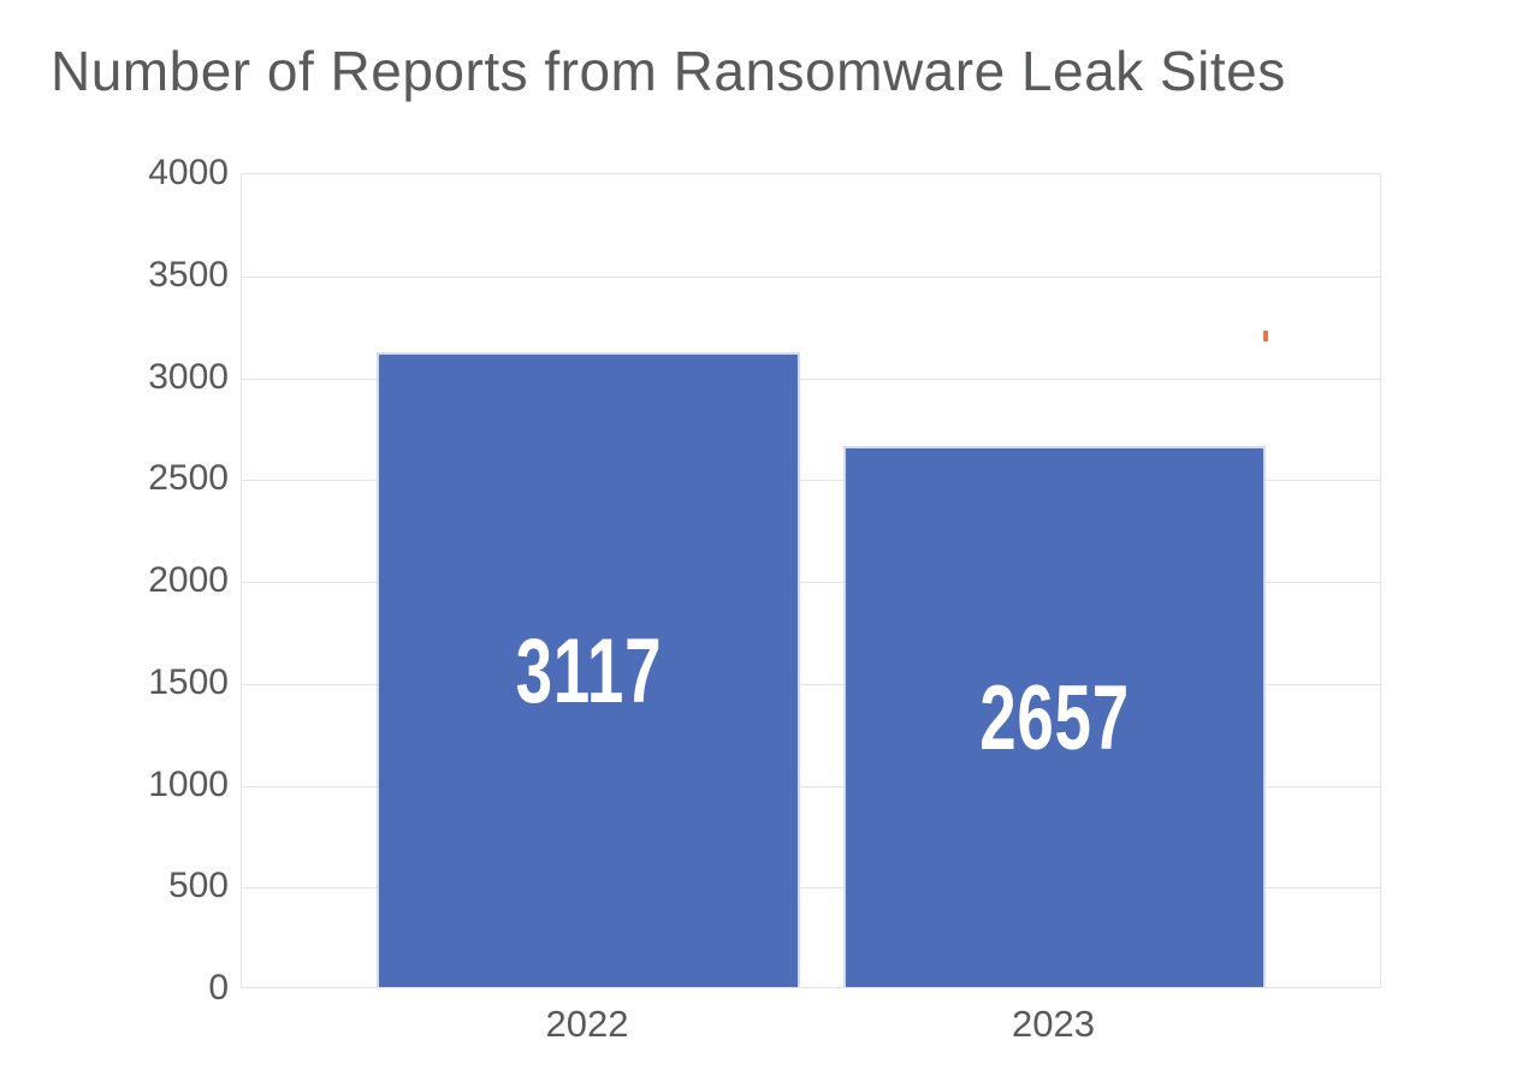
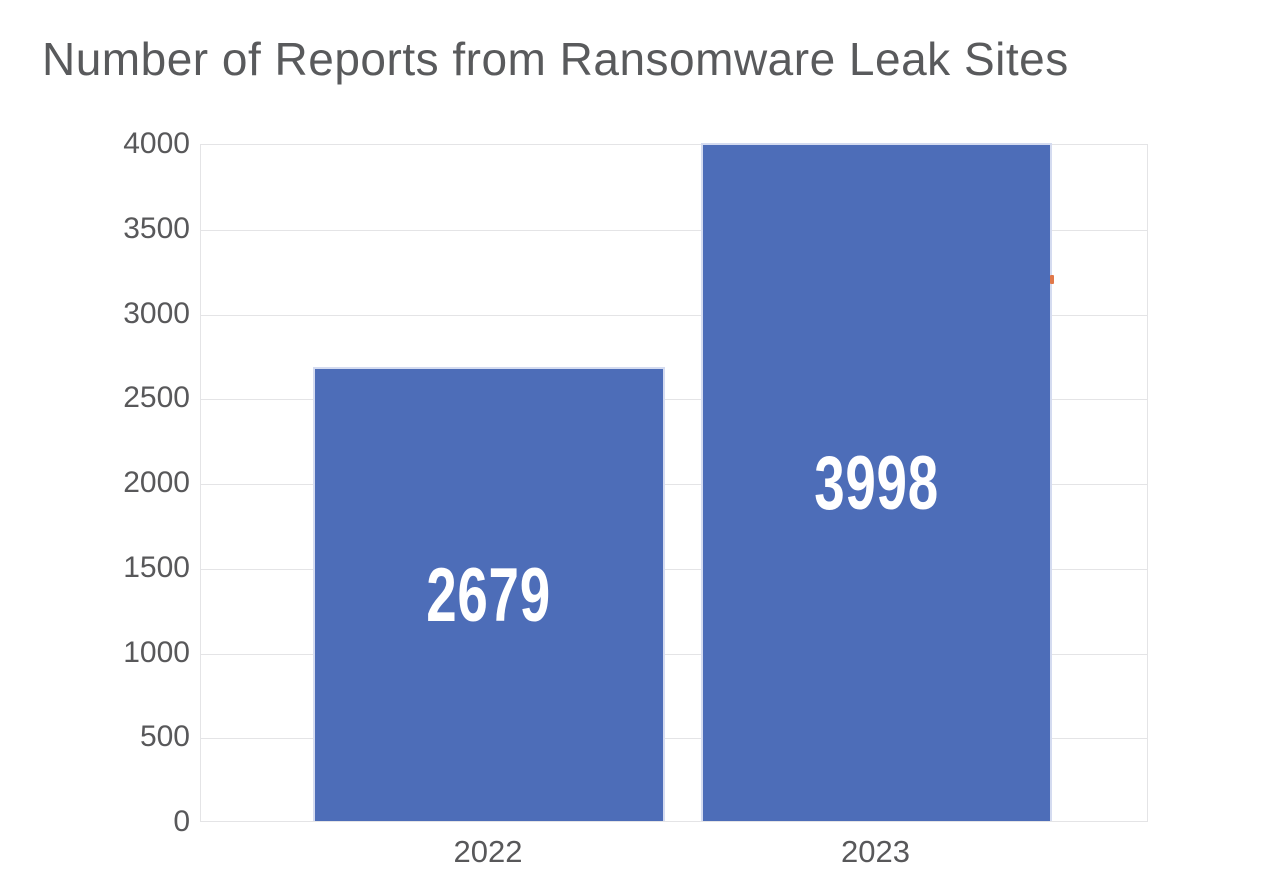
2022: 3117 -> 2679
2023: 2657 -> 3998
